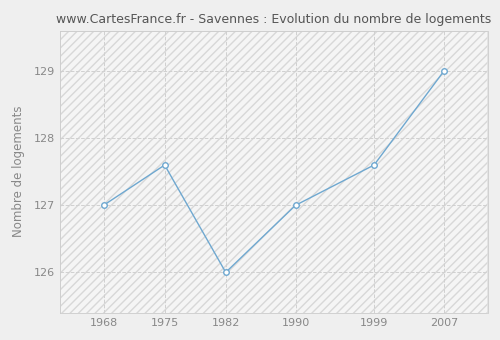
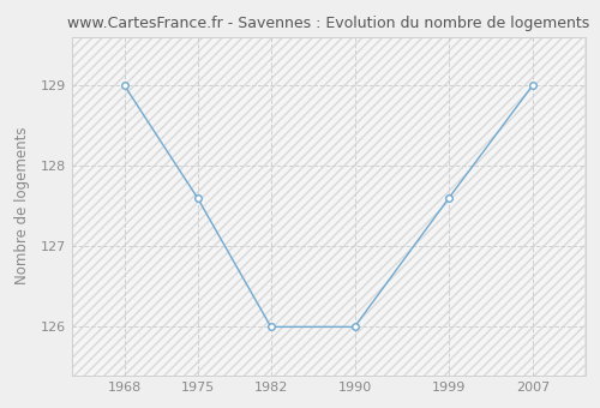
1968: 127.0 -> 129.0
1990: 127.0 -> 126.0
